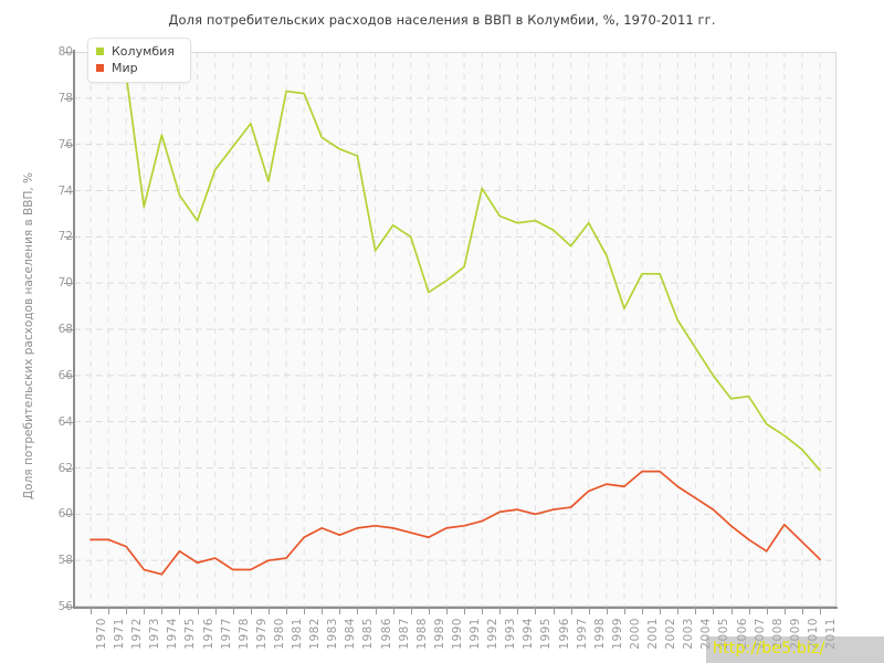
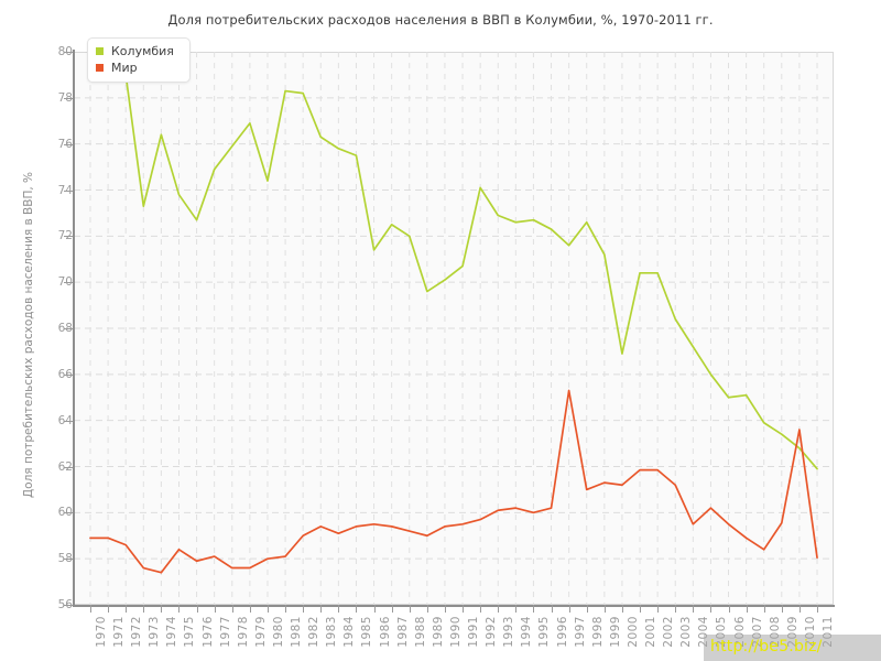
Мир/1997: 60.3 -> 65.3
Колумбия/2000: 68.9 -> 66.9
Мир/2004: 60.7 -> 59.5
Мир/2010: 58.8 -> 63.6
